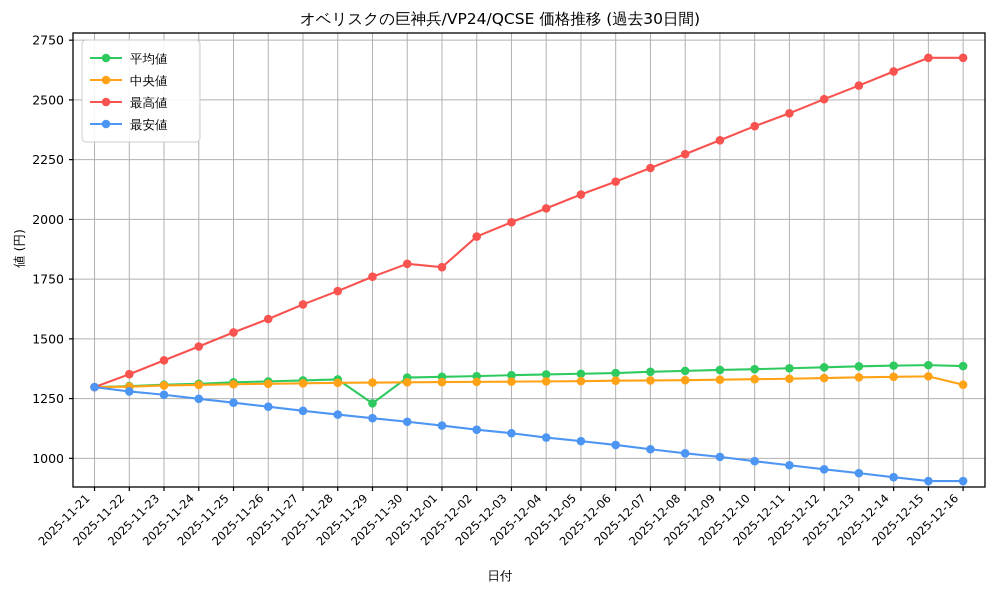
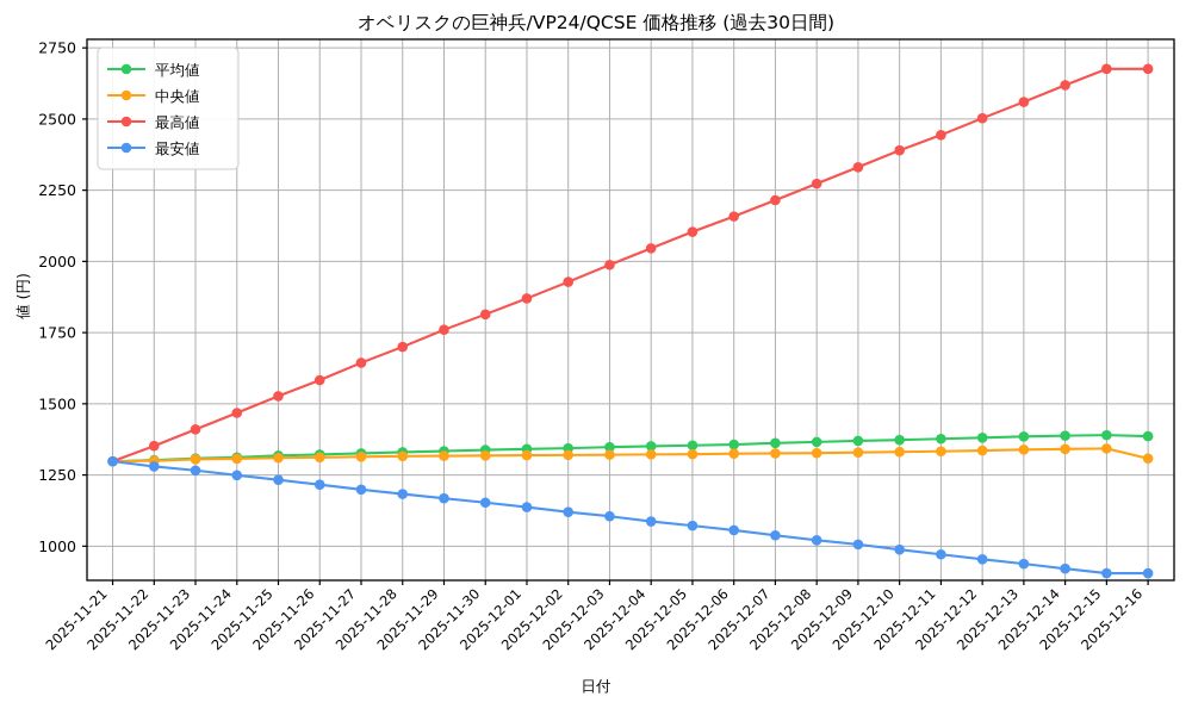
平均値/2025-11-29: 1230 -> 1330
最高値/2025-12-01: 1800 -> 1870
